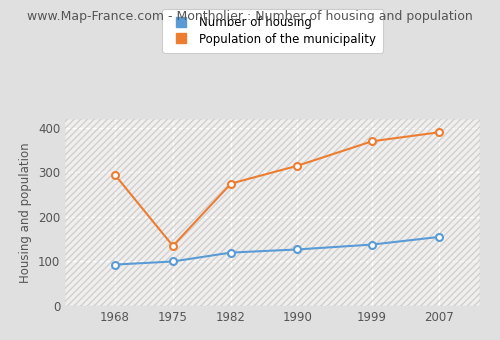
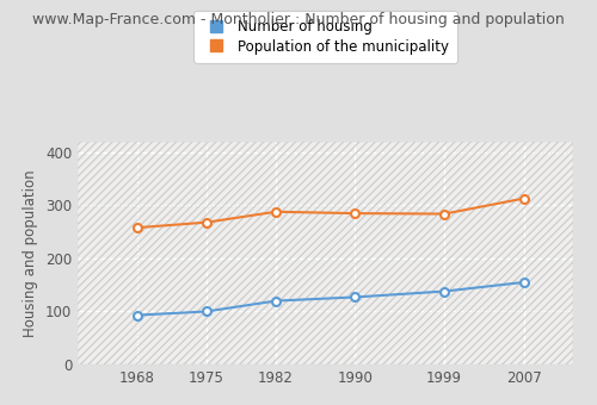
Population of the municipality/1968: 295 -> 258
Population of the municipality/1975: 135 -> 268
Population of the municipality/1982: 275 -> 288
Population of the municipality/1990: 315 -> 285
Population of the municipality/1999: 370 -> 284
Population of the municipality/2007: 390 -> 313
